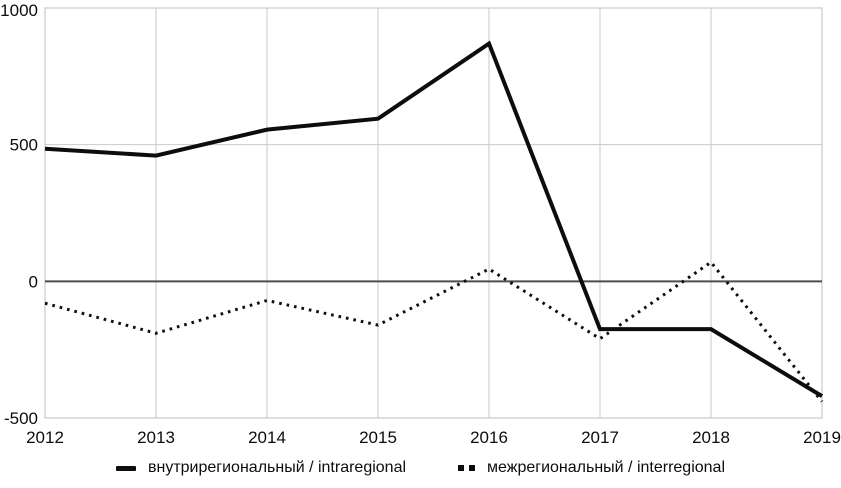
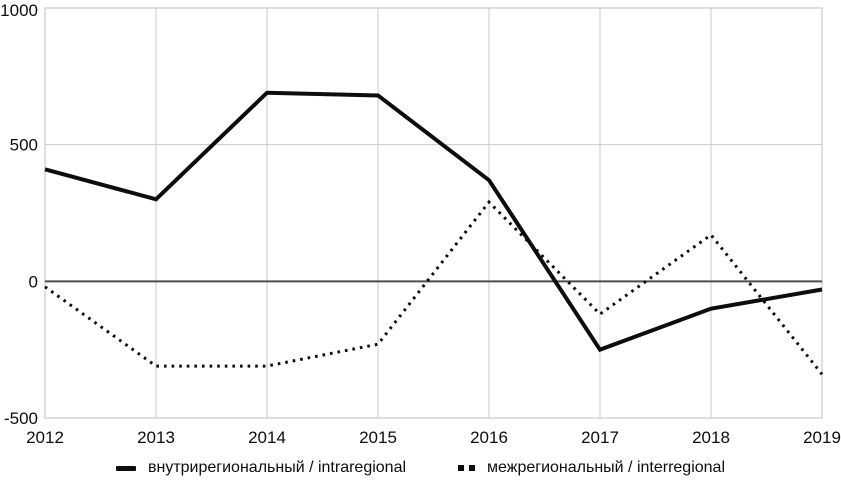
внутрирегиональный / intraregional/2012: 480 -> 410
межрегиональный / interregional/2012: -80 -> -20
внутрирегиональный / intraregional/2013: 460 -> 300
межрегиональный / interregional/2013: -190 -> -310
внутрирегиональный / intraregional/2014: 560 -> 690
межрегиональный / interregional/2014: -70 -> -310
внутрирегиональный / intraregional/2015: 600 -> 680
межрегиональный / interregional/2015: -160 -> -230
внутрирегиональный / intraregional/2016: 870 -> 370
межрегиональный / interregional/2016: 40 -> 290
внутрирегиональный / intraregional/2017: -180 -> -250
межрегиональный / interregional/2017: -210 -> -120
внутрирегиональный / intraregional/2018: -180 -> -100
межрегиональный / interregional/2018: 70 -> 170
внутрирегиональный / intraregional/2019: -420 -> -30
межрегиональный / interregional/2019: -440 -> -340
